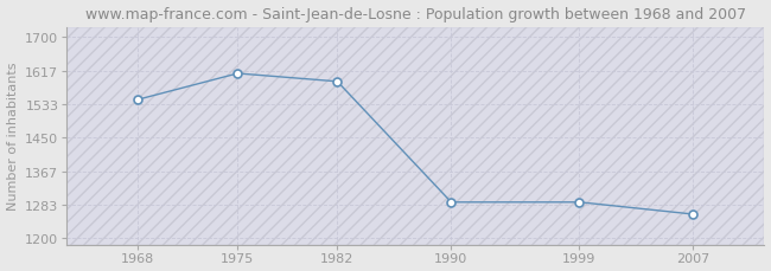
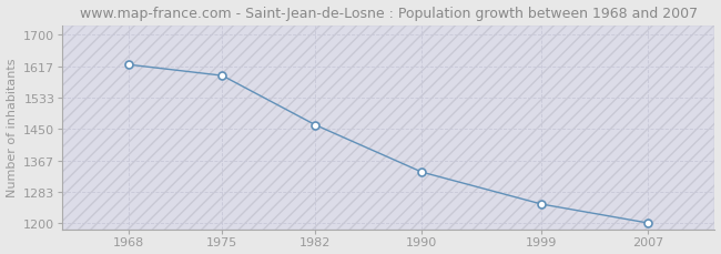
1968: 1545 -> 1621
1975: 1610 -> 1592
1982: 1590 -> 1461
1990: 1290 -> 1336
1999: 1290 -> 1251
2007: 1260 -> 1201
